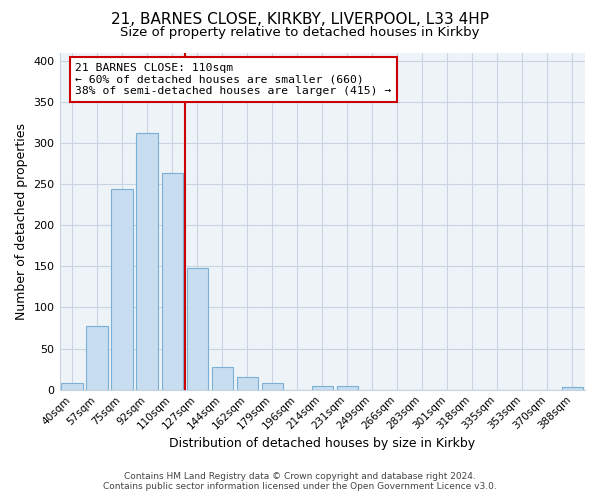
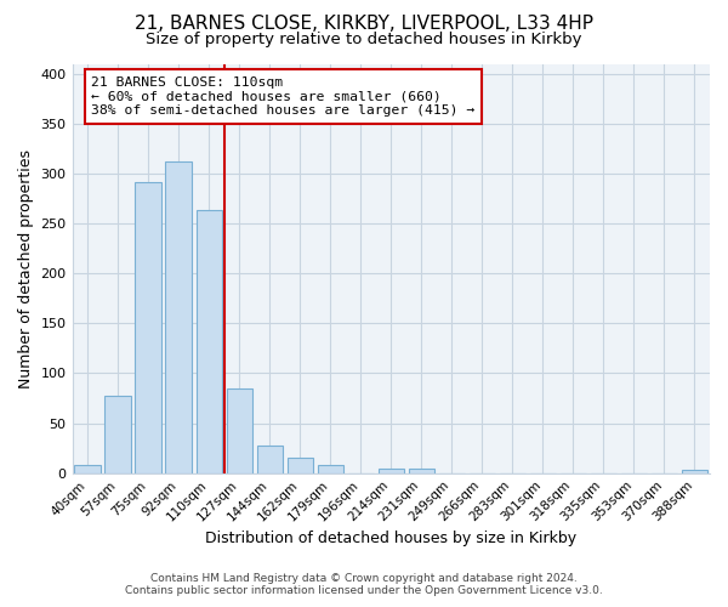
75sqm: 244 -> 292
127sqm: 148 -> 85
